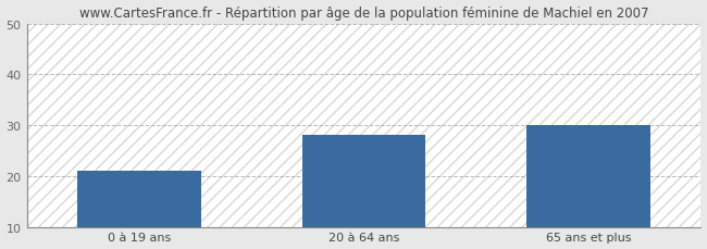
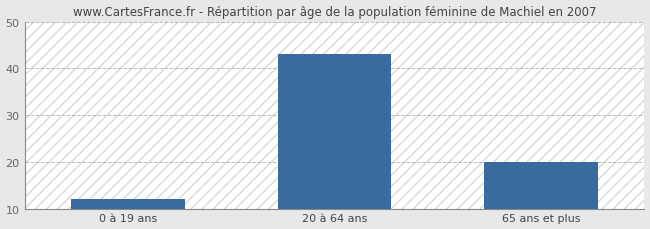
0 à 19 ans: 21 -> 12
20 à 64 ans: 28 -> 43
65 ans et plus: 30 -> 20
